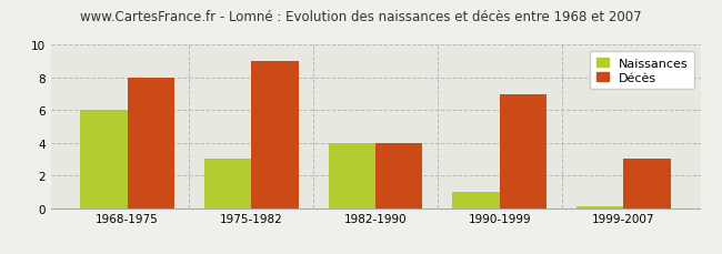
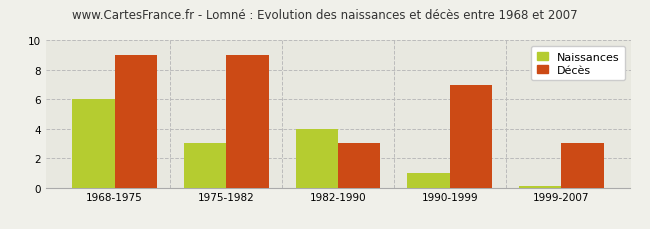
Décès/1968-1975: 8 -> 9
Décès/1982-1990: 4 -> 3
